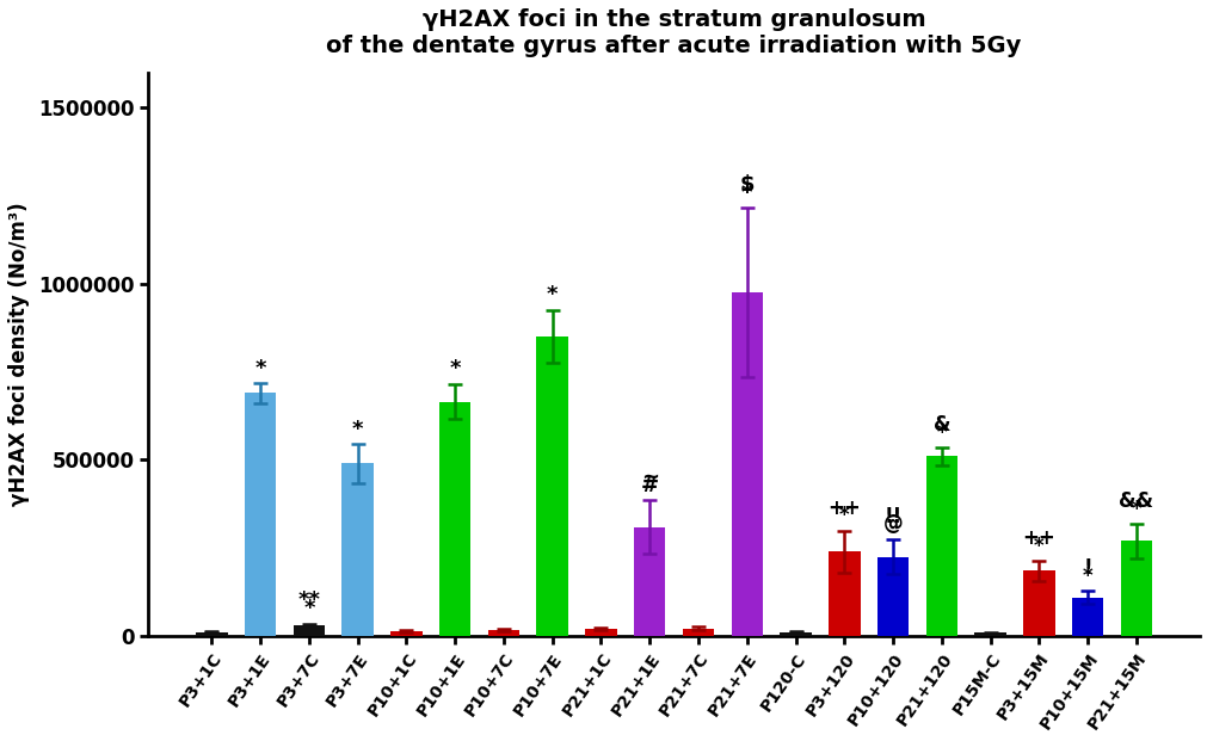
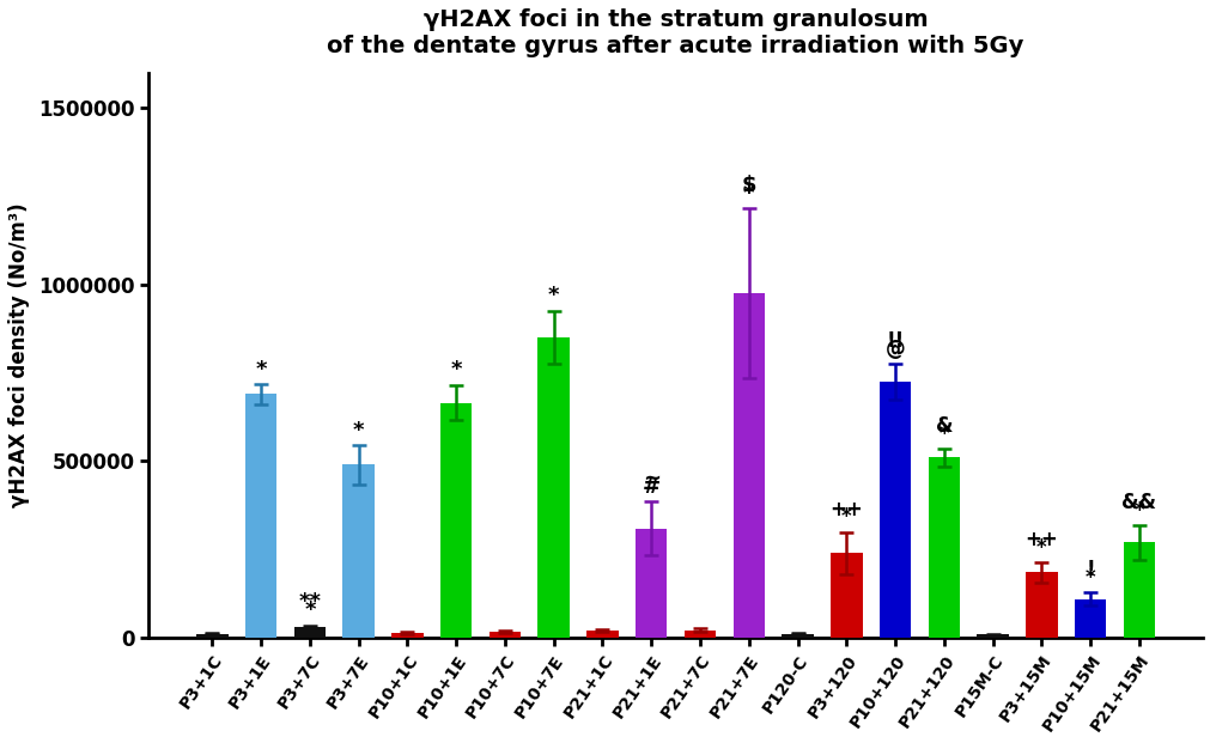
P10+120: 225000 -> 725000
